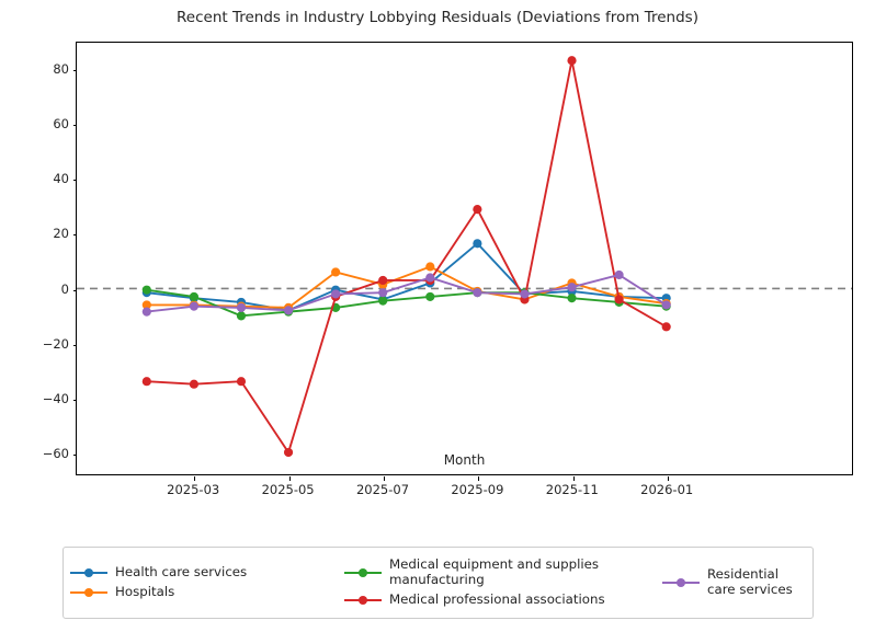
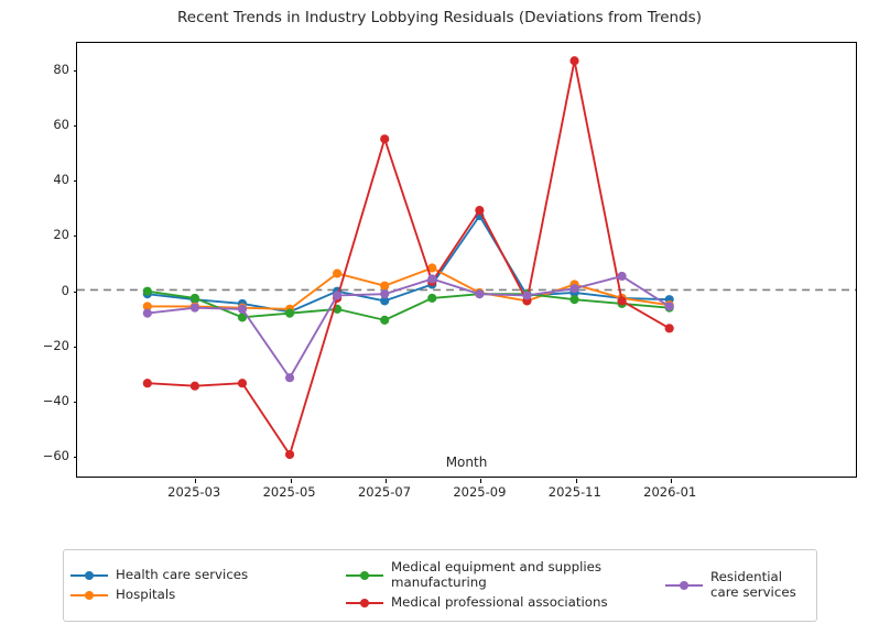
Residential care services/2025-05: -8 -> -32
Medical equipment and supplies manufacturing/2025-07: -4 -> -11
Medical professional associations/2025-07: 3 -> 55
Health care services/2025-09: 16 -> 27
